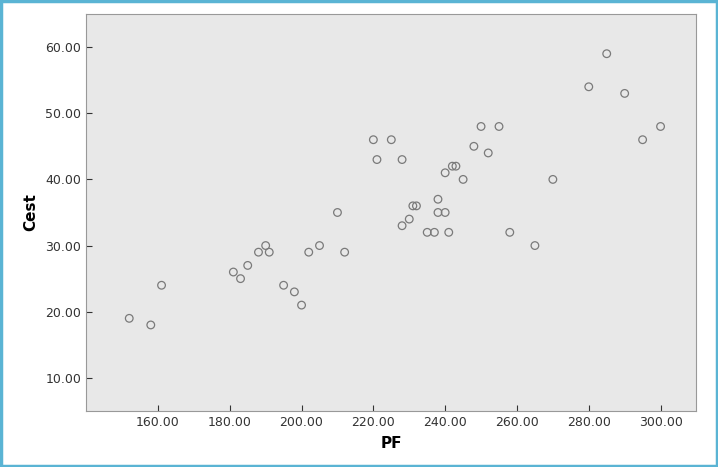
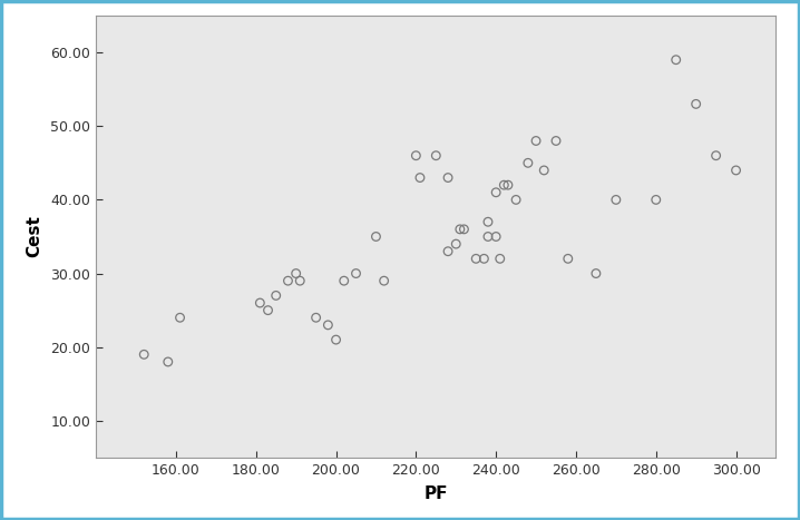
280.00: 54 -> 40
300.00: 48 -> 44
